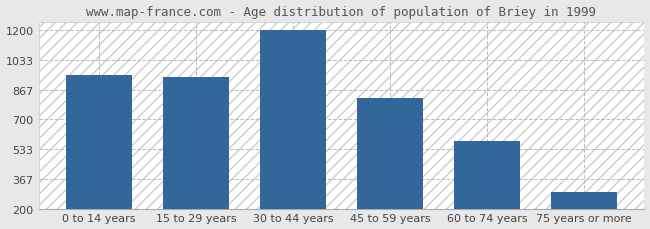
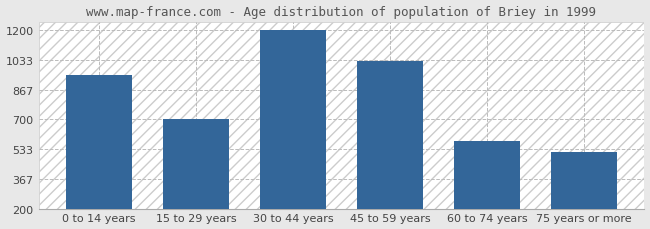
15 to 29 years: 940 -> 700
45 to 59 years: 820 -> 1030
75 years or more: 300 -> 520
